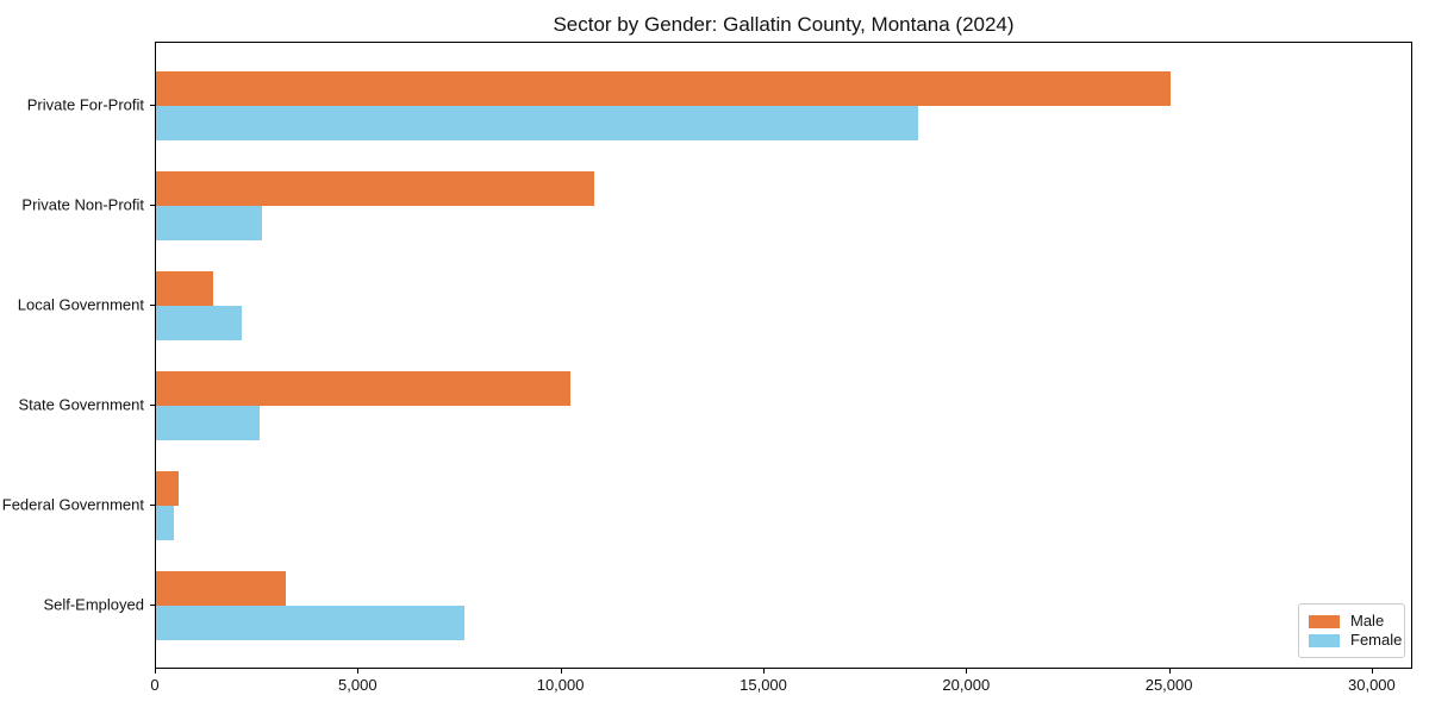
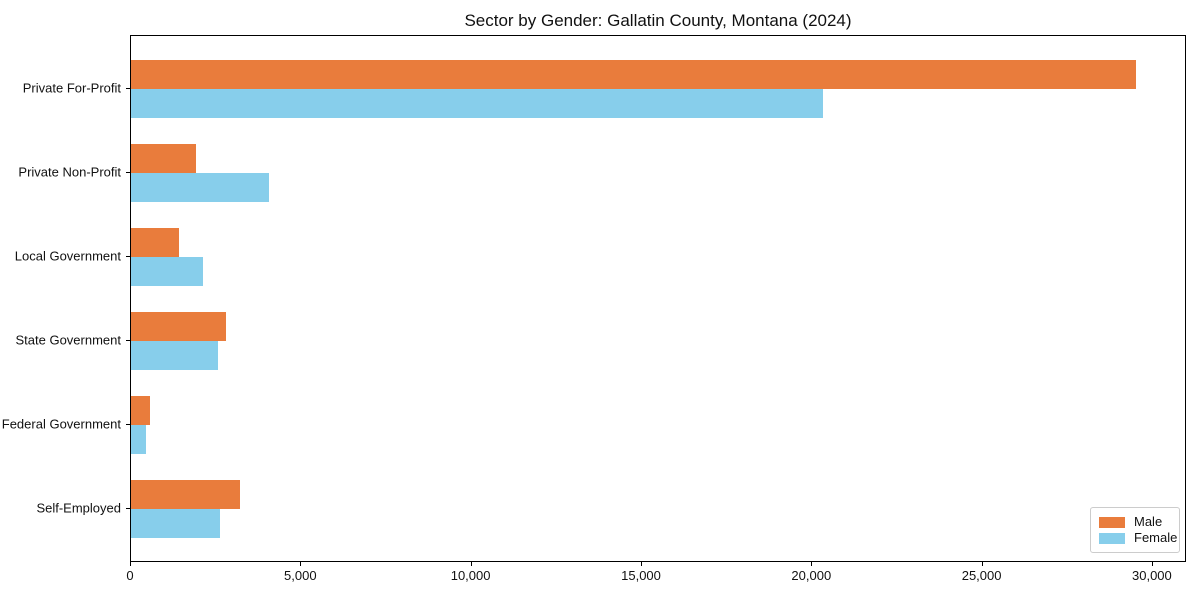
Male/Private For-Profit: 25000 -> 29500
Female/Private For-Profit: 18800 -> 20300
Male/Private Non-Profit: 10800 -> 1900
Female/Private Non-Profit: 2600 -> 4000
Male/State Government: 10200 -> 2800
Female/Self-Employed: 7600 -> 2600
